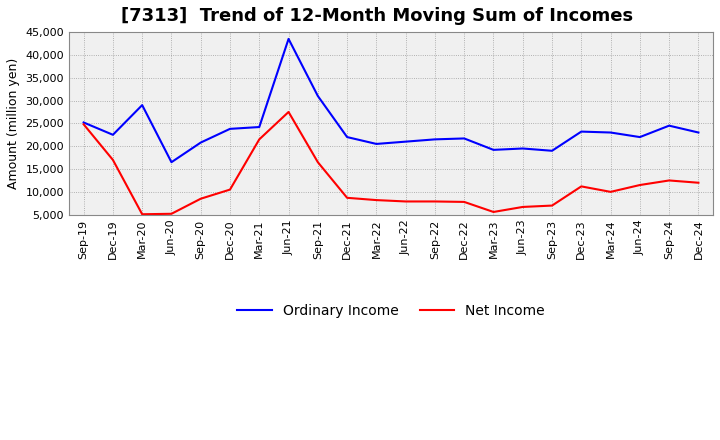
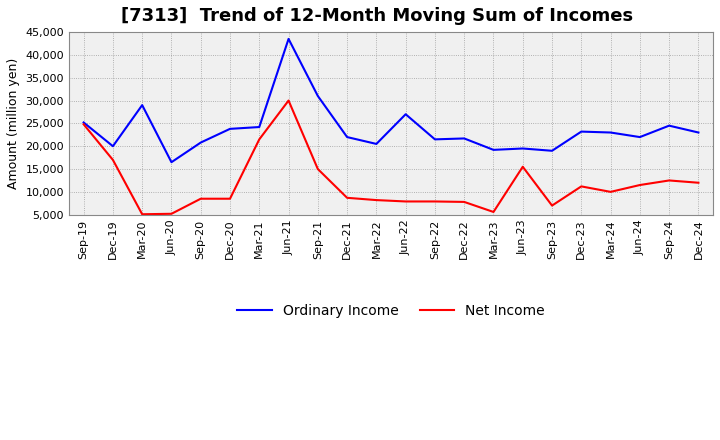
Ordinary Income/Dec-19: 22,500 -> 20,000
Net Income/Dec-20: 10,500 -> 8,500
Net Income/Jun-21: 27,500 -> 30,000
Net Income/Sep-21: 16,500 -> 15,000
Ordinary Income/Jun-22: 21,000 -> 27,000
Net Income/Jun-23: 6,700 -> 15,500
